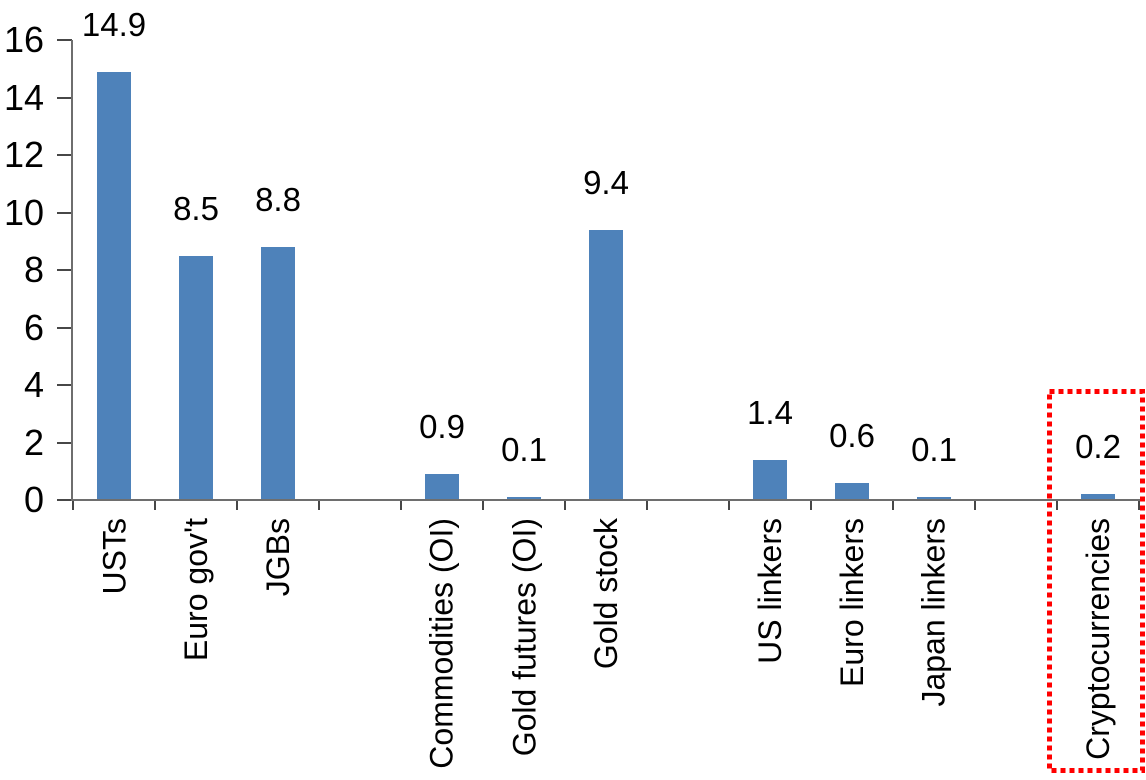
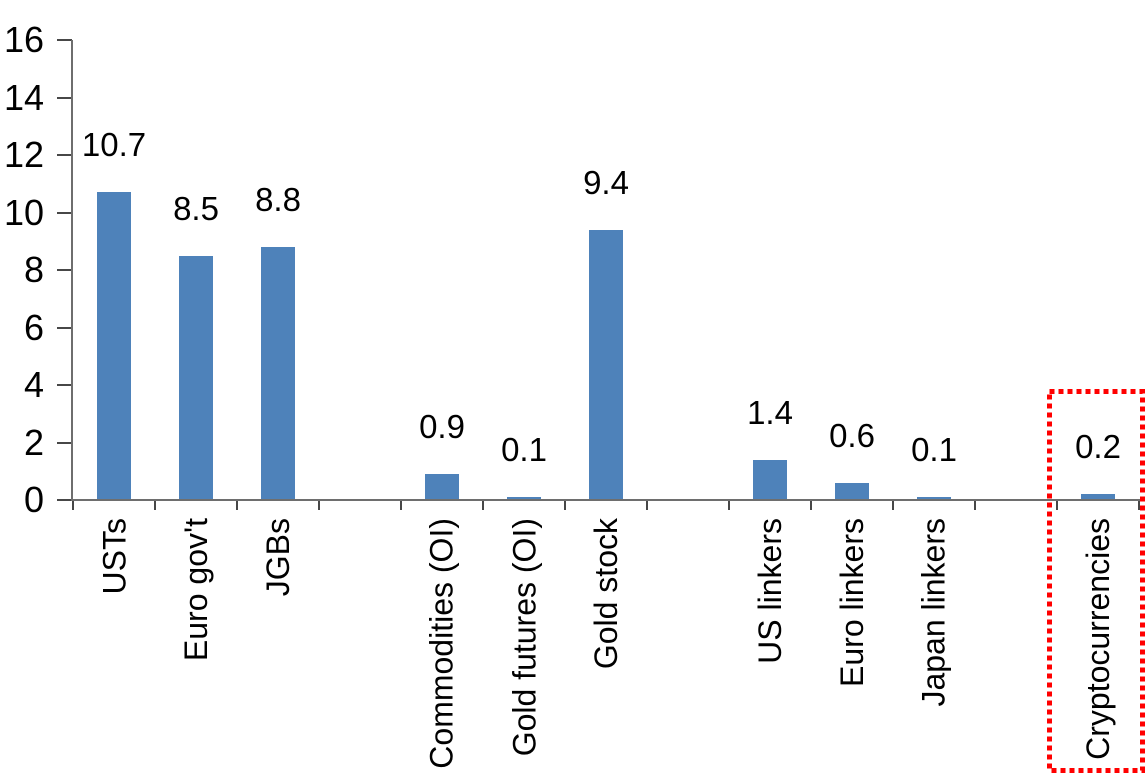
USTs: 14.9 -> 10.7
